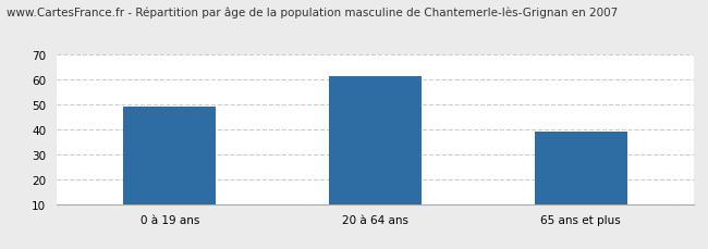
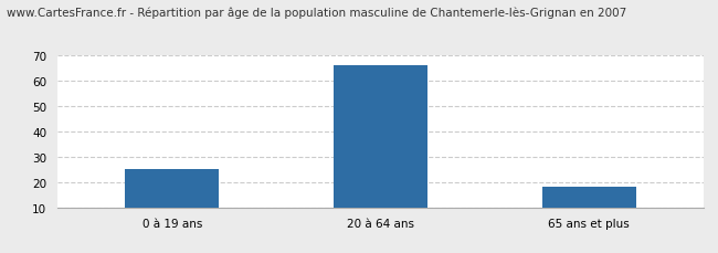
0 à 19 ans: 49 -> 25
20 à 64 ans: 61 -> 66
65 ans et plus: 39 -> 18
